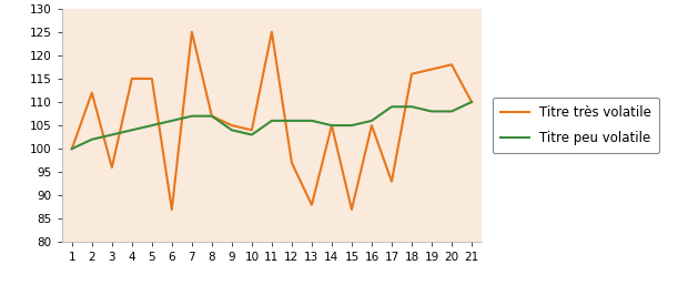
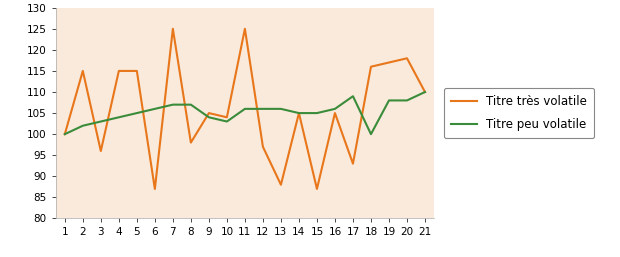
Titre très volatile/2: 112 -> 115
Titre très volatile/8: 107 -> 98
Titre peu volatile/18: 109 -> 100
